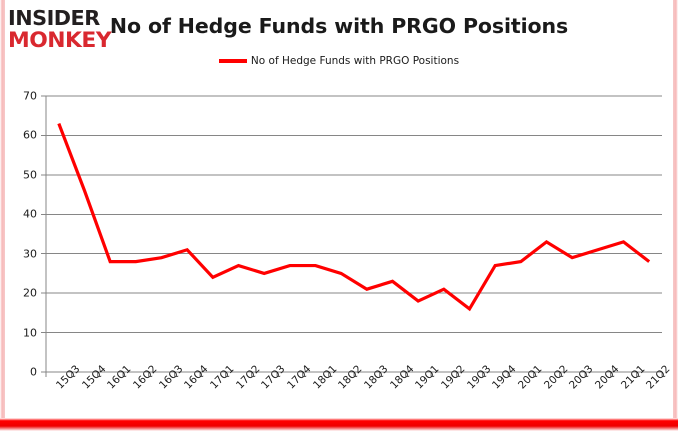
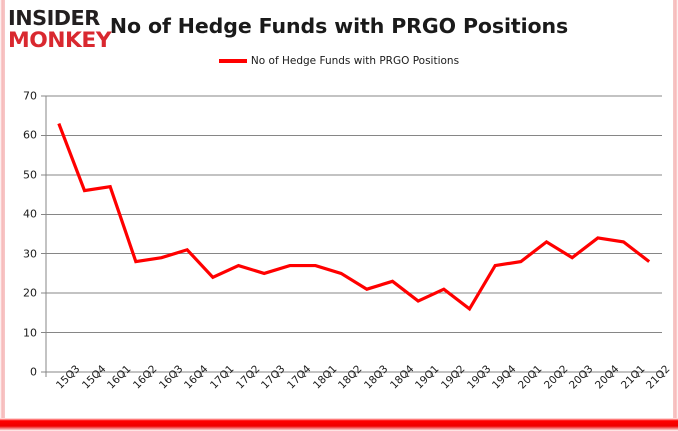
16Q1: 28 -> 47
20Q4: 31 -> 34
